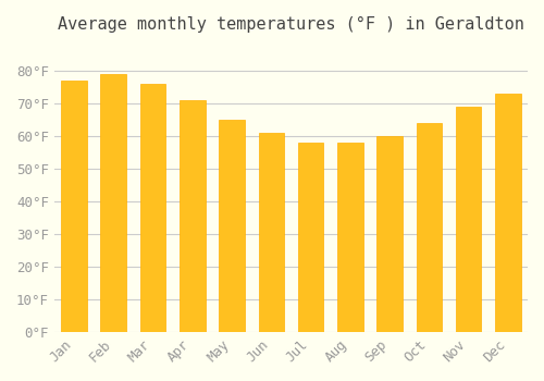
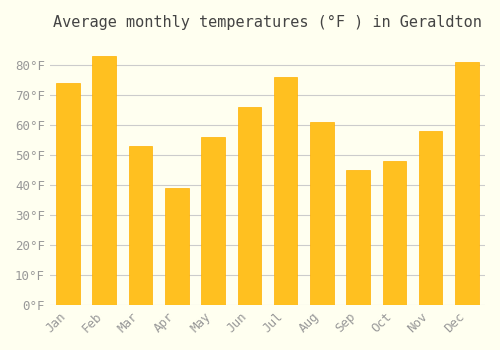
Jan: 77°F -> 74°F
Feb: 79°F -> 83°F
Mar: 76°F -> 53°F
Apr: 71°F -> 39°F
May: 65°F -> 56°F
Jun: 61°F -> 66°F
Jul: 58°F -> 76°F
Aug: 58°F -> 61°F
Sep: 60°F -> 45°F
Oct: 64°F -> 48°F
Nov: 69°F -> 58°F
Dec: 73°F -> 81°F
